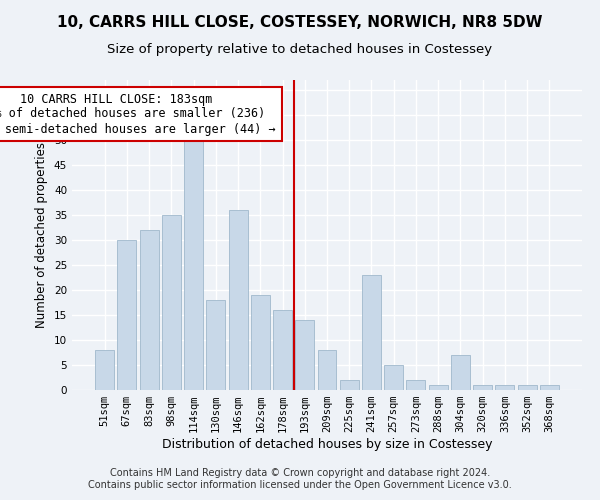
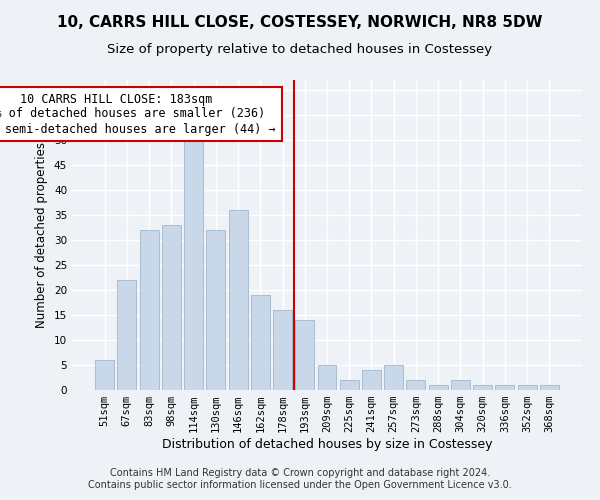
51sqm: 8 -> 6
67sqm: 30 -> 22
98sqm: 35 -> 33
130sqm: 18 -> 32
209sqm: 8 -> 5
241sqm: 23 -> 4
304sqm: 7 -> 2
